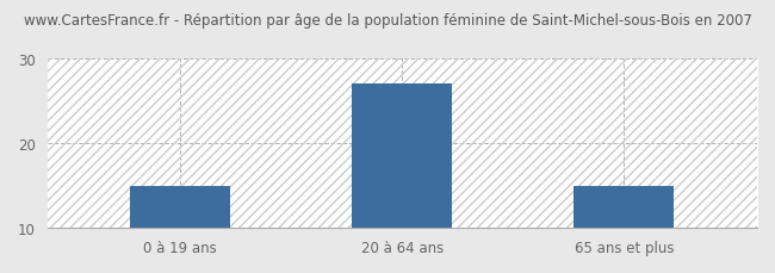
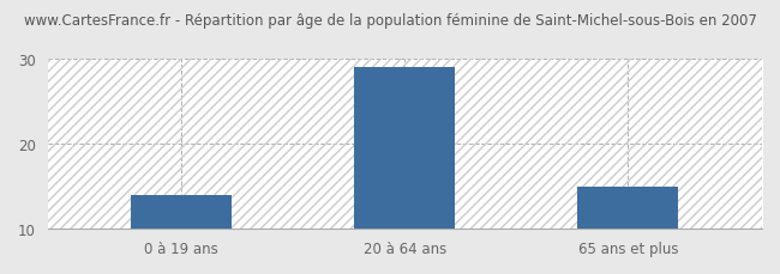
0 à 19 ans: 15 -> 14
20 à 64 ans: 27 -> 29
